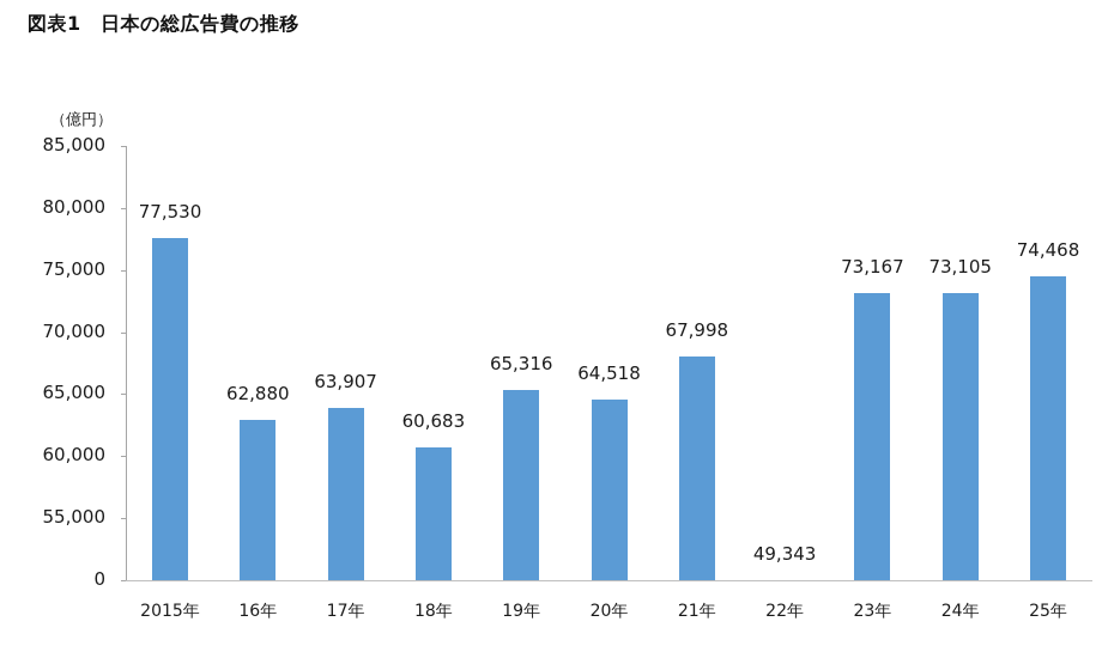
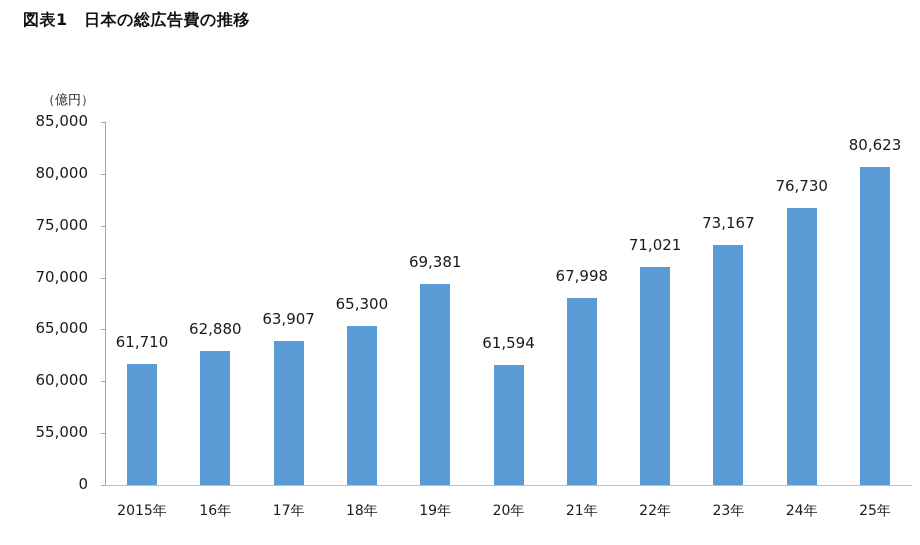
2015年: 77,530 -> 61,710
18年: 60,683 -> 65,300
19年: 65,316 -> 69,381
20年: 64,518 -> 61,594
22年: 49,343 -> 71,021
24年: 73,105 -> 76,730
25年: 74,468 -> 80,623
